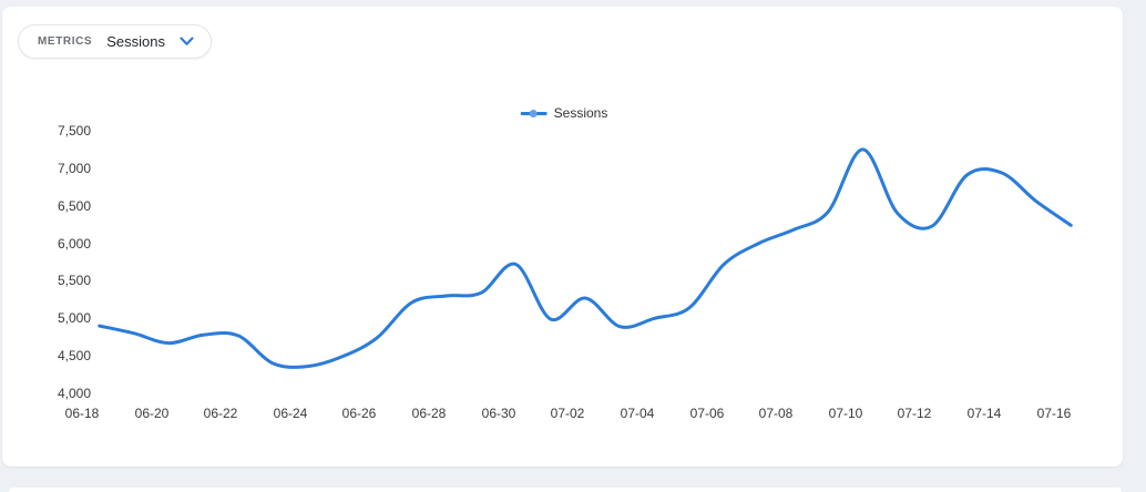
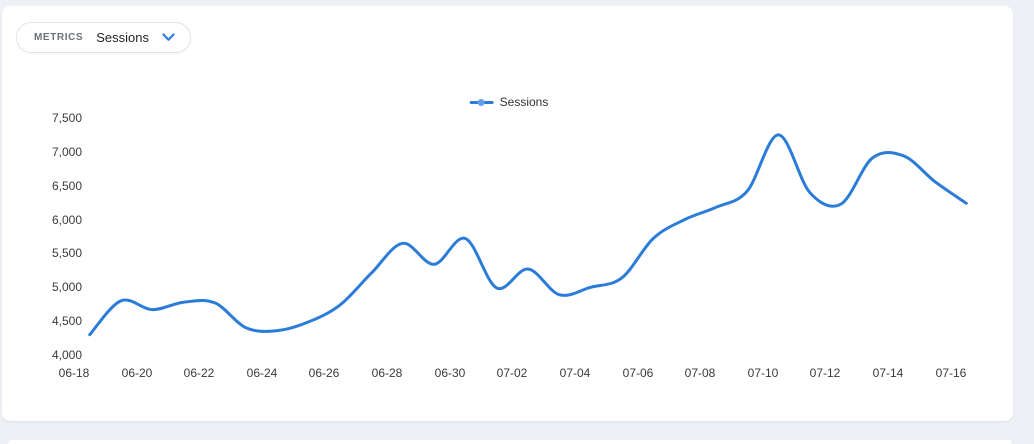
06-18: 4900 -> 4300
06-28: 5300 -> 5600
